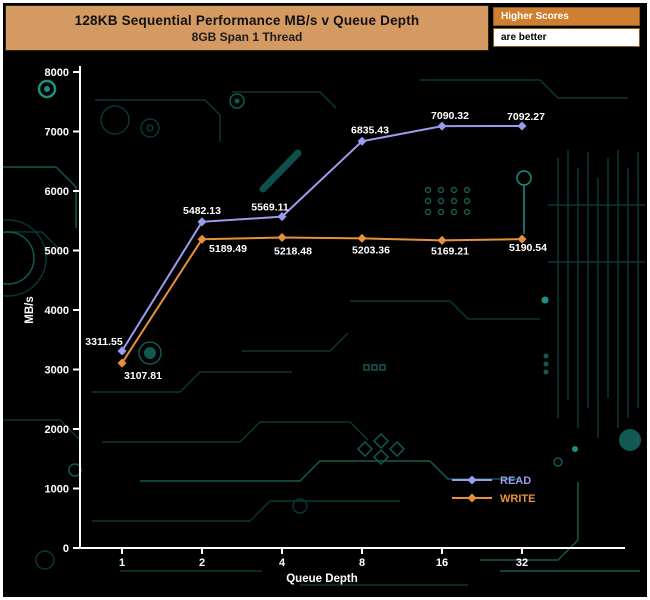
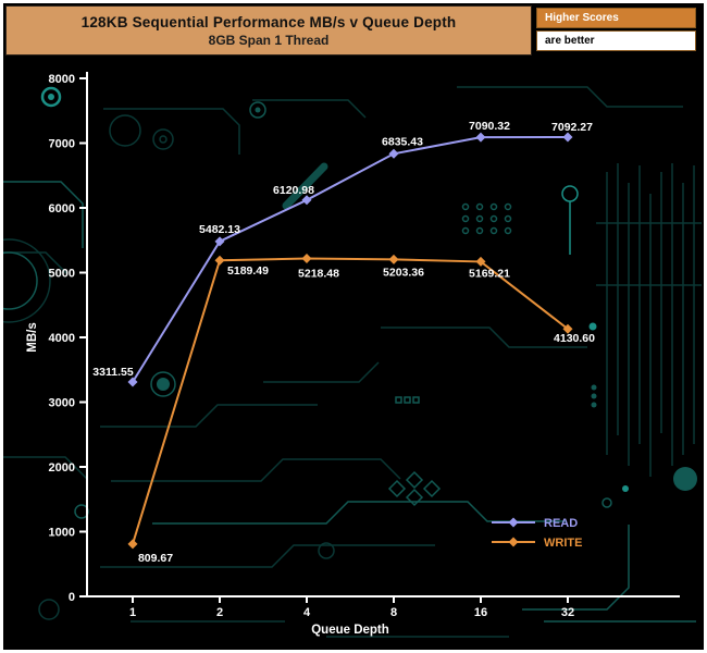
WRITE/1: 3107.81 -> 809.67
READ/4: 5569.11 -> 6120.98
WRITE/32: 5190.54 -> 4130.60
